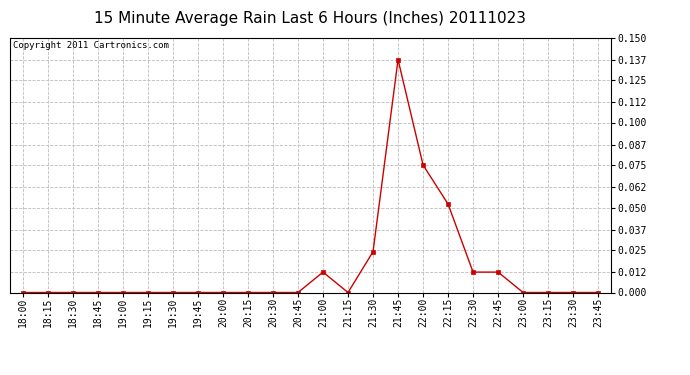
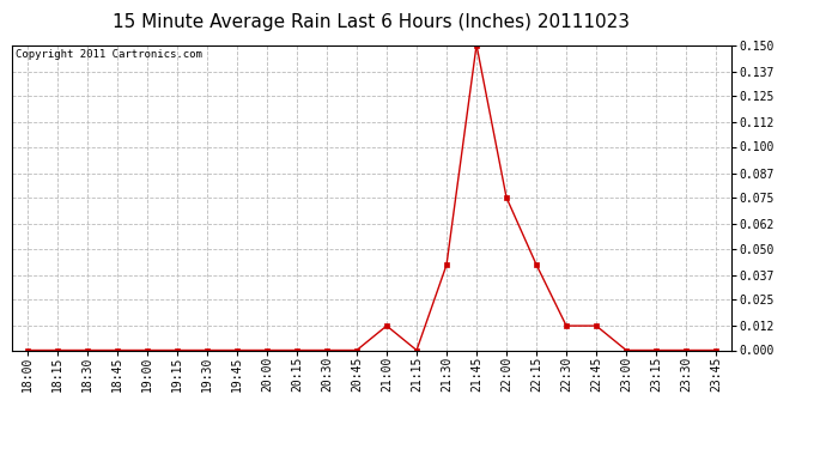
21:30: 0.024 -> 0.042
21:45: 0.137 -> 0.150
22:15: 0.052 -> 0.042
